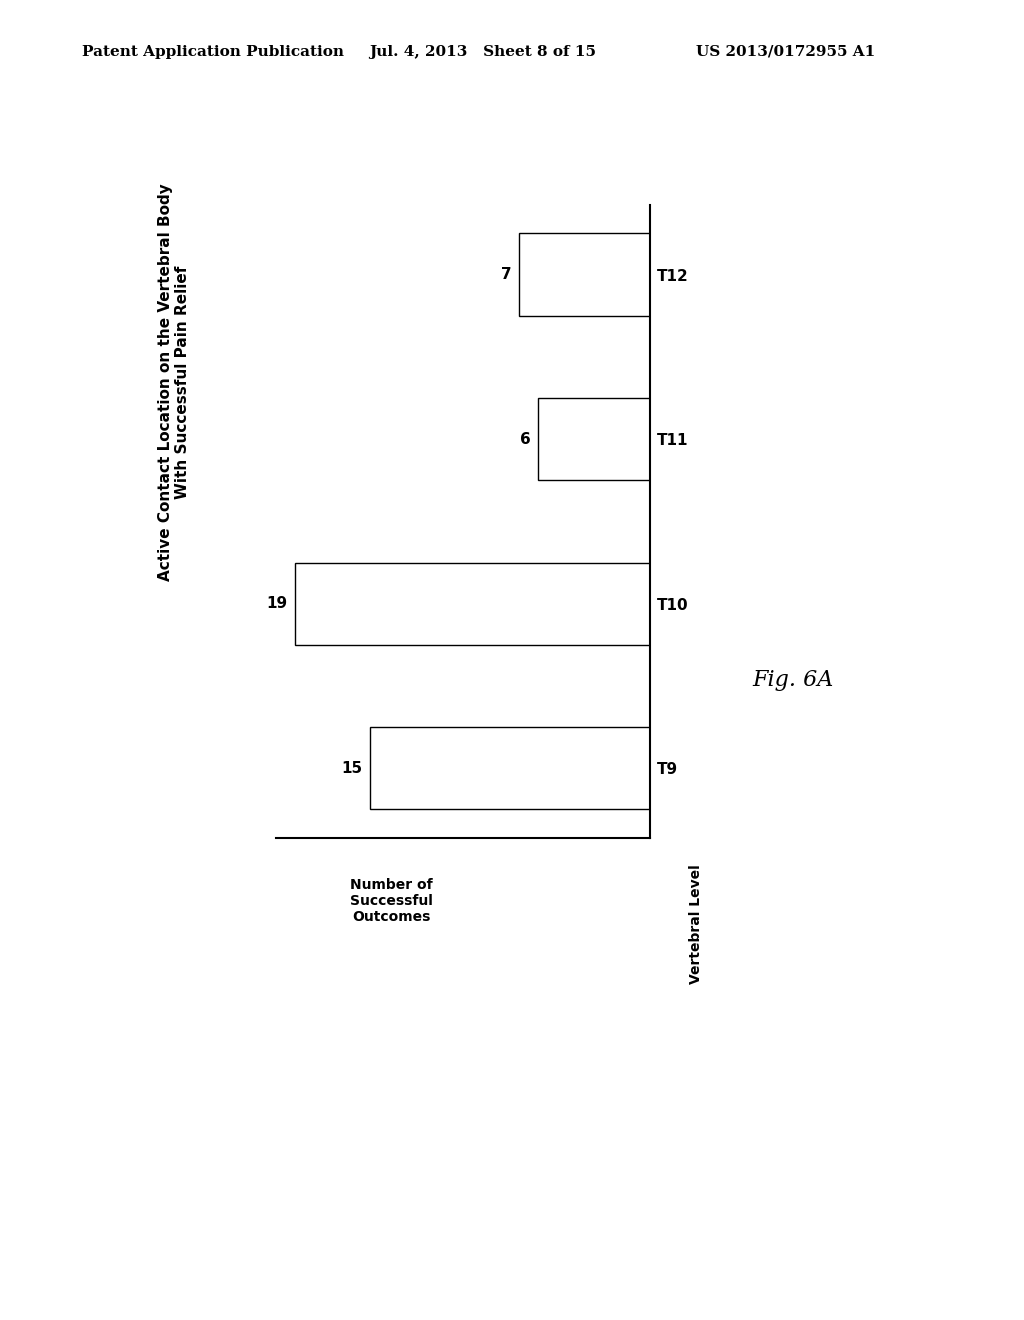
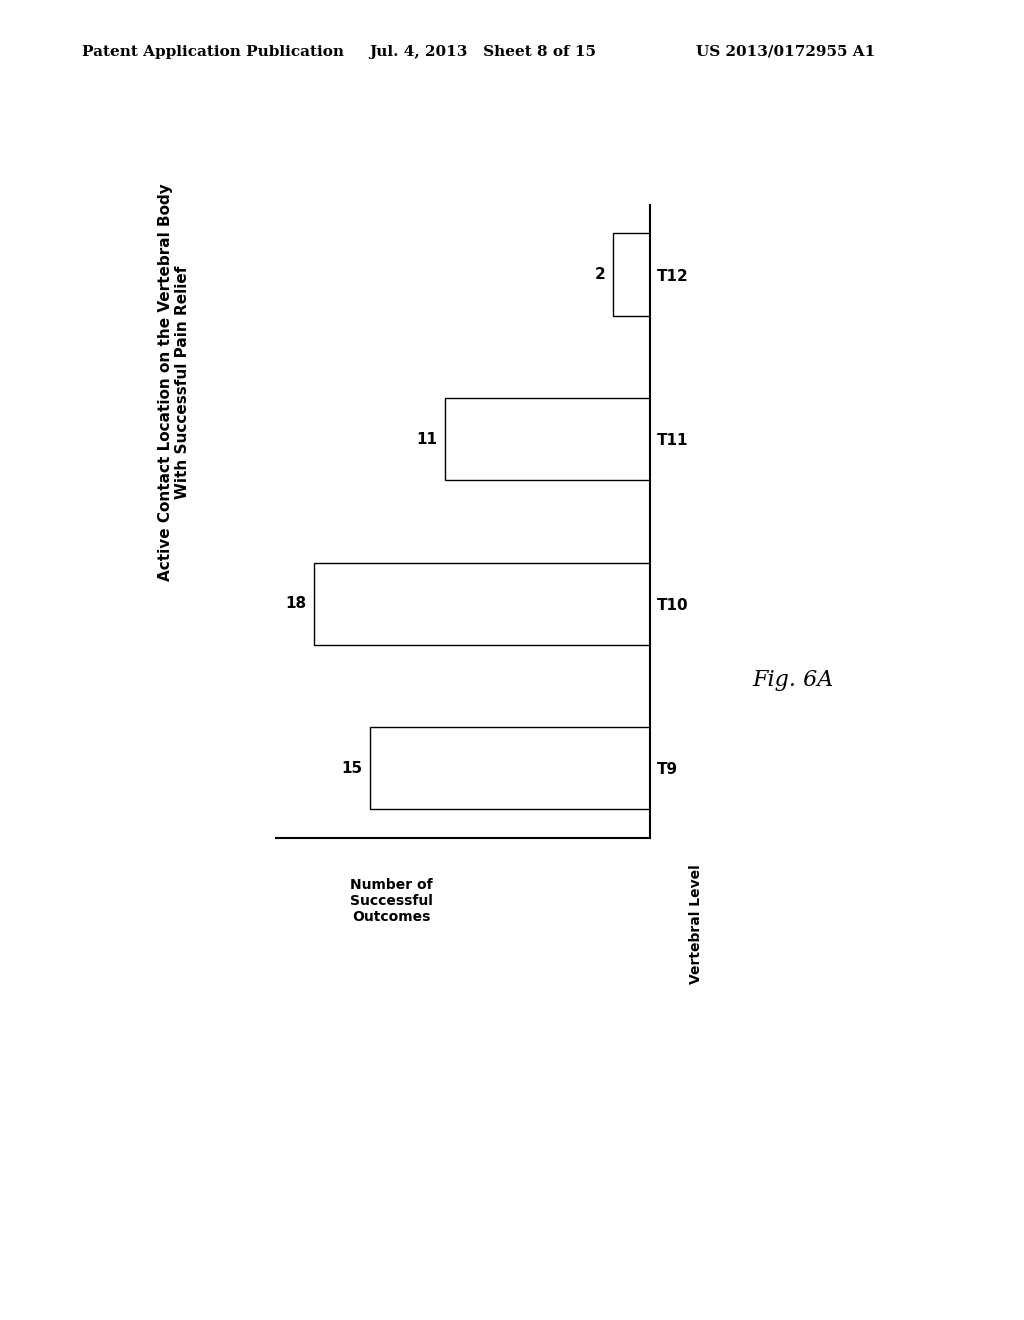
T12: 7 -> 2
T11: 6 -> 11
T10: 19 -> 18
